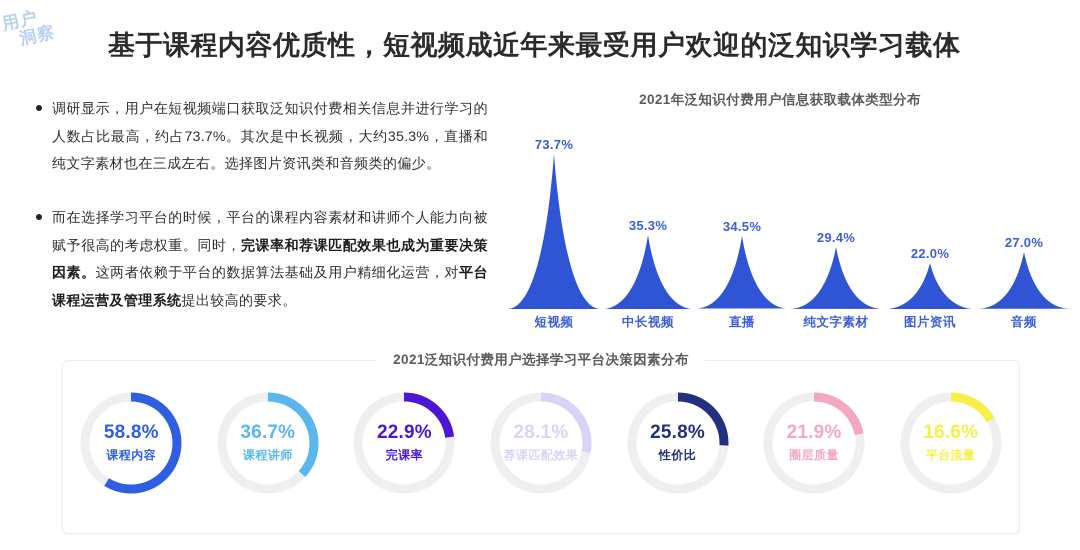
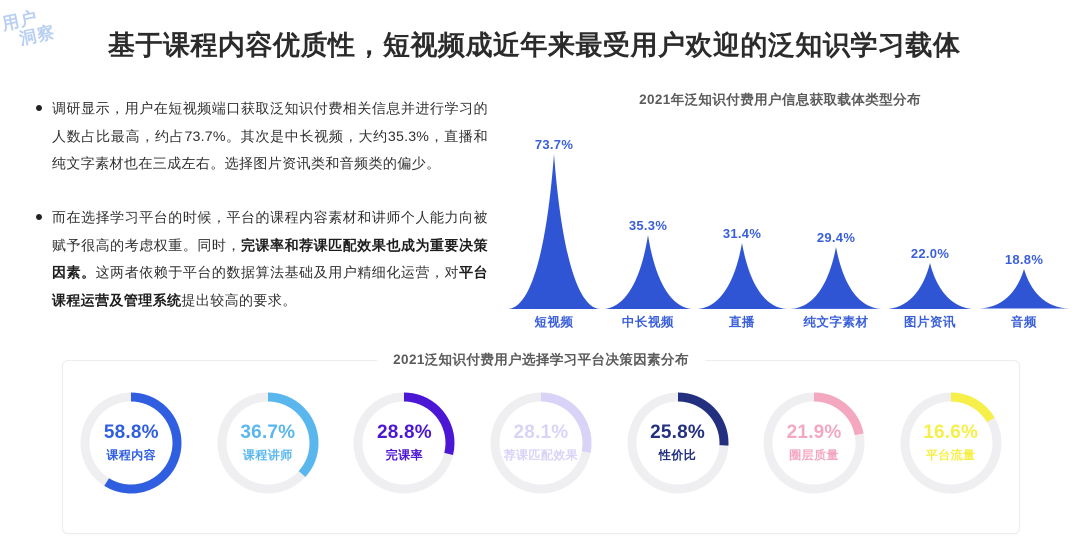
2021年泛知识付费用户信息获取载体类型分布/直播: 34.5% -> 31.4%
2021年泛知识付费用户信息获取载体类型分布/音频: 27.0% -> 18.8%
2021泛知识付费用户选择学习平台决策因素分布/完课率: 22.9% -> 28.8%
